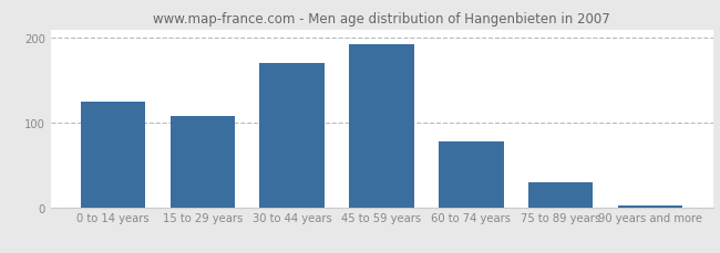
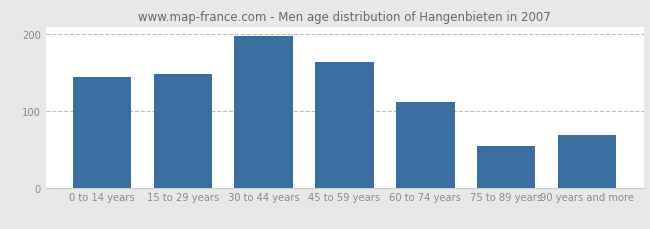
0 to 14 years: 125 -> 144
15 to 29 years: 108 -> 148
30 to 44 years: 170 -> 198
45 to 59 years: 193 -> 164
60 to 74 years: 78 -> 112
75 to 89 years: 30 -> 54
90 years and more: 2 -> 68
